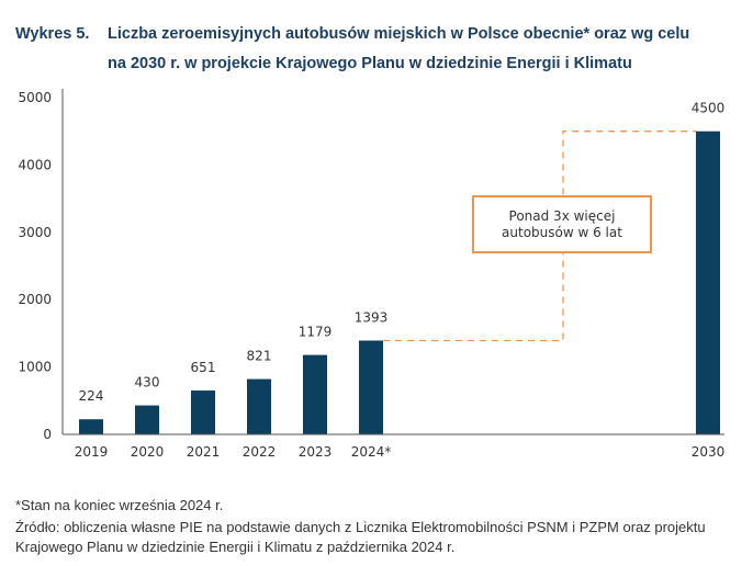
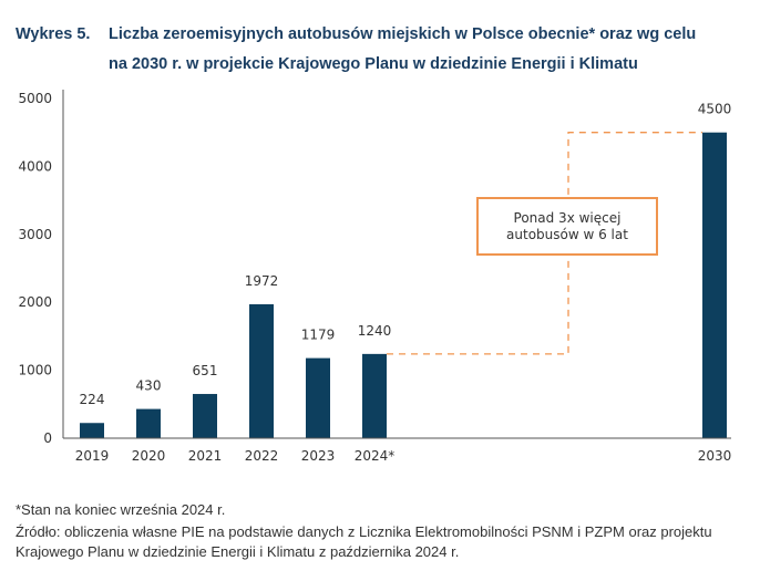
2022: 821 -> 1972
2024*: 1393 -> 1240
